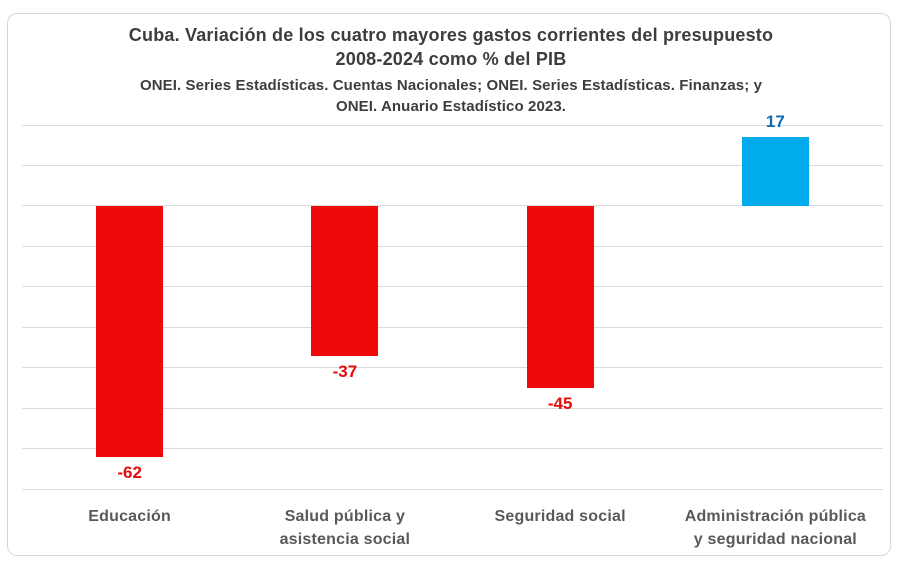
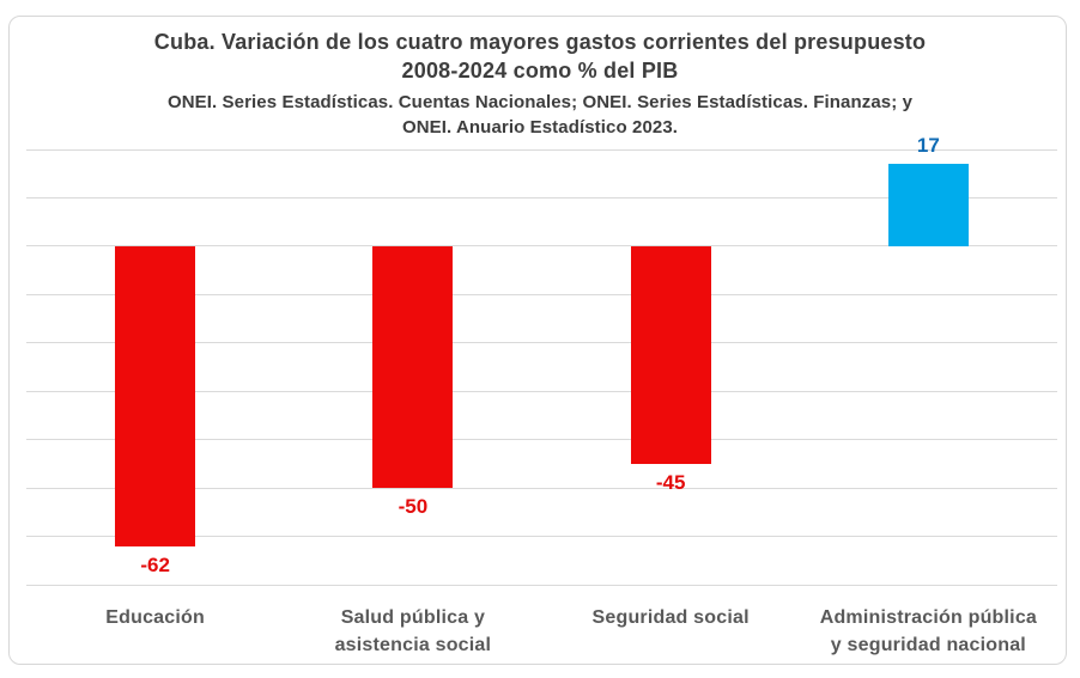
Salud pública y asistencia social: -37 -> -50
